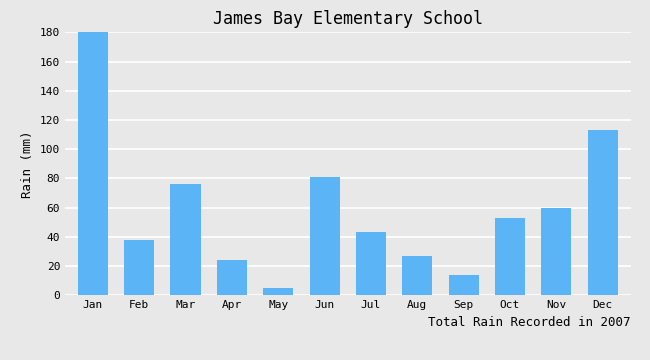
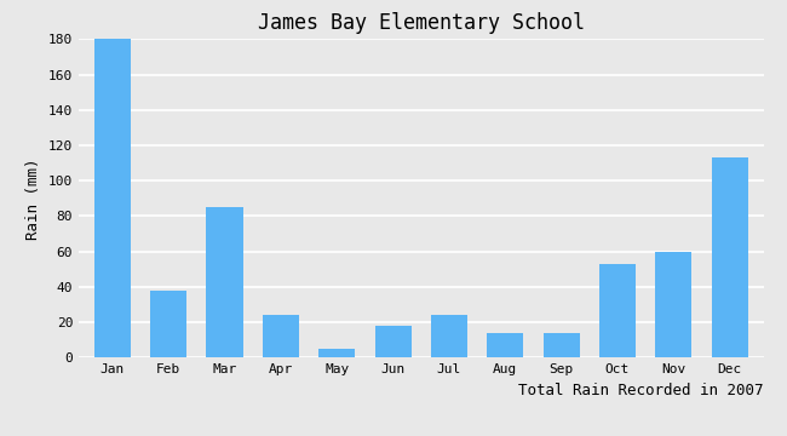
Mar: 76 -> 85
Jun: 81 -> 18
Jul: 43 -> 24
Aug: 27 -> 14
